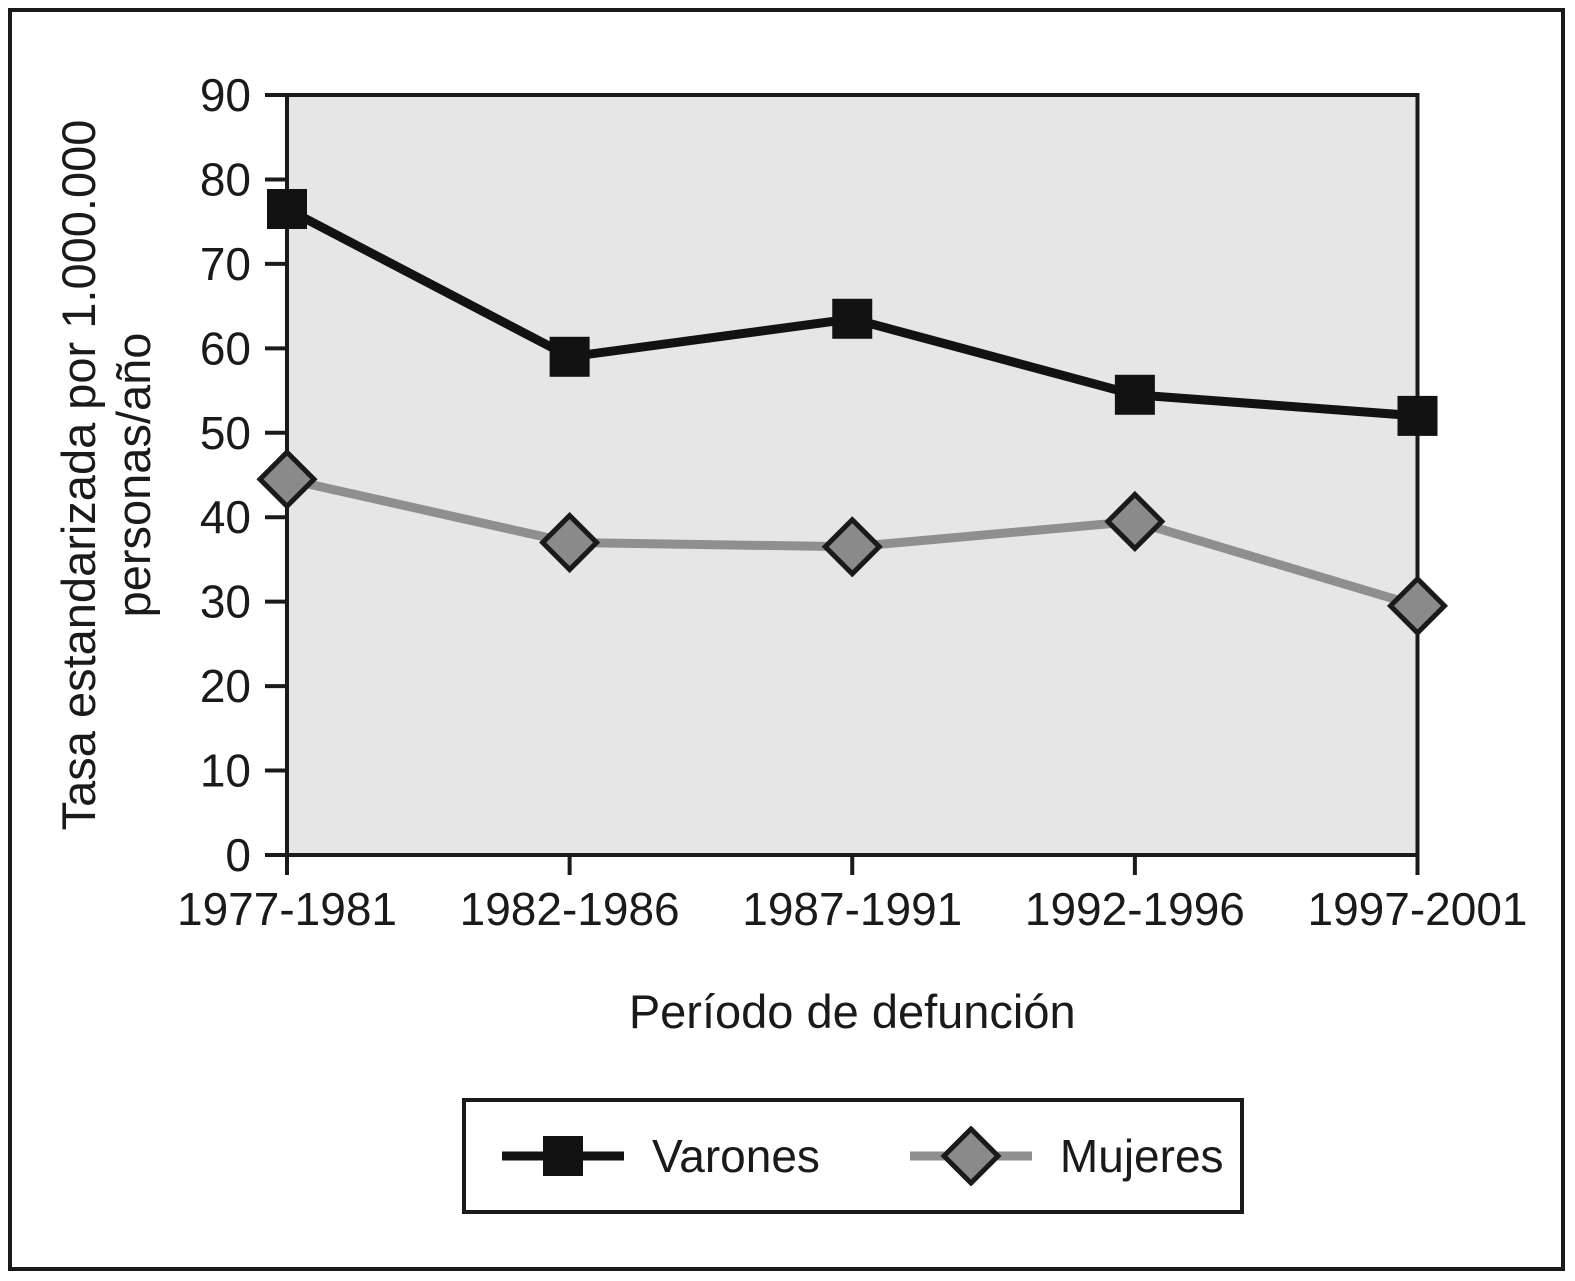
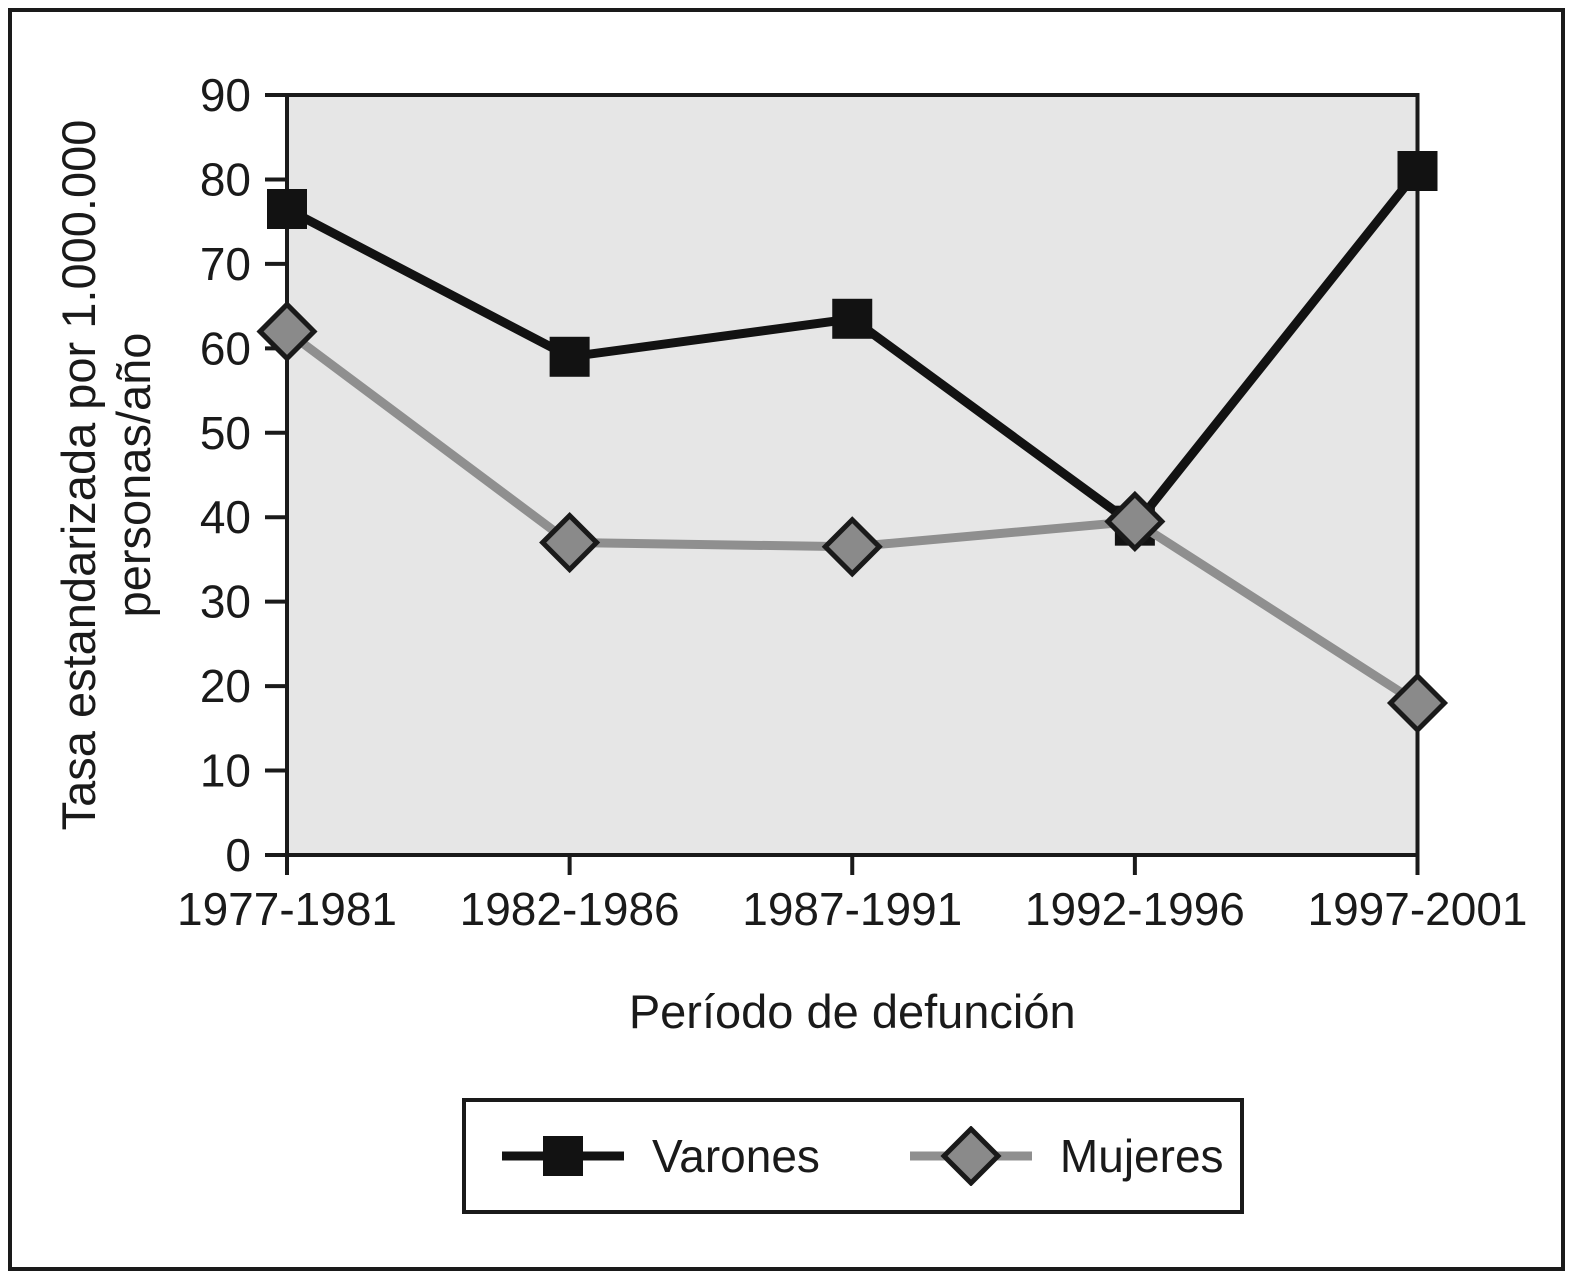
Mujeres/1977-1981: 44 -> 62
Varones/1992-1996: 54 -> 39
Varones/1997-2001: 52 -> 81
Mujeres/1997-2001: 30 -> 18
